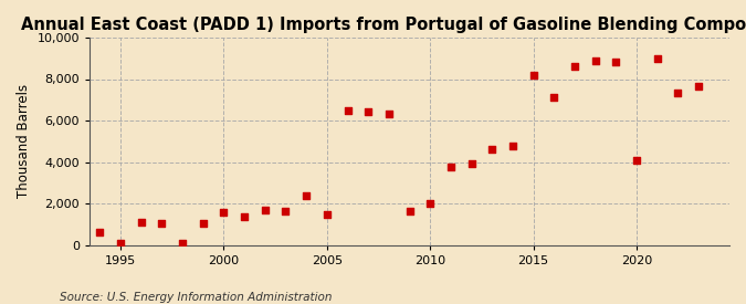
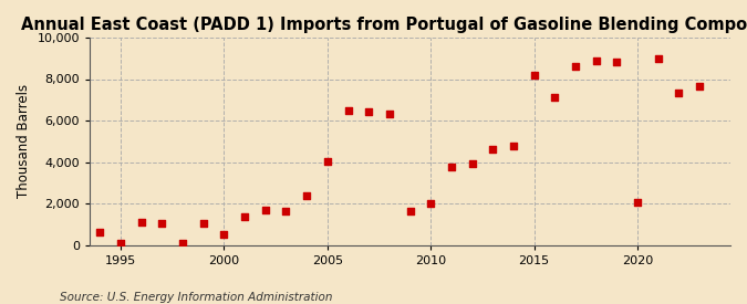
2000: 1,600 -> 500
2005: 1,500 -> 4,000
2020: 4,100 -> 2,000
